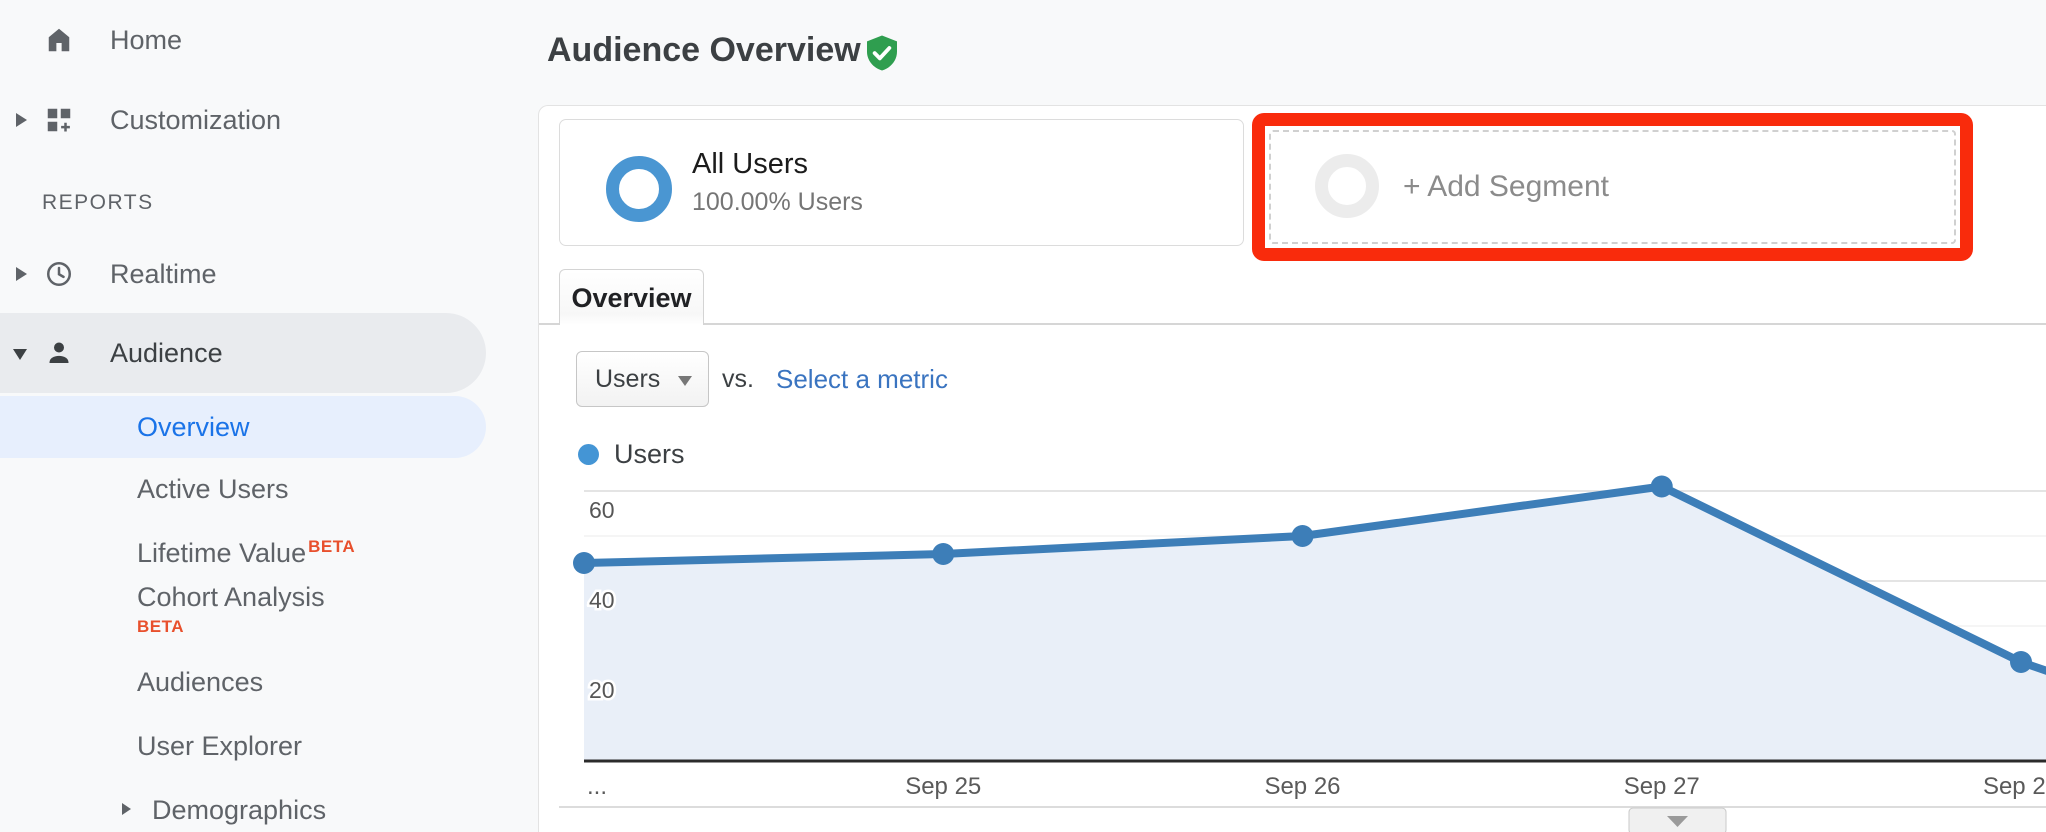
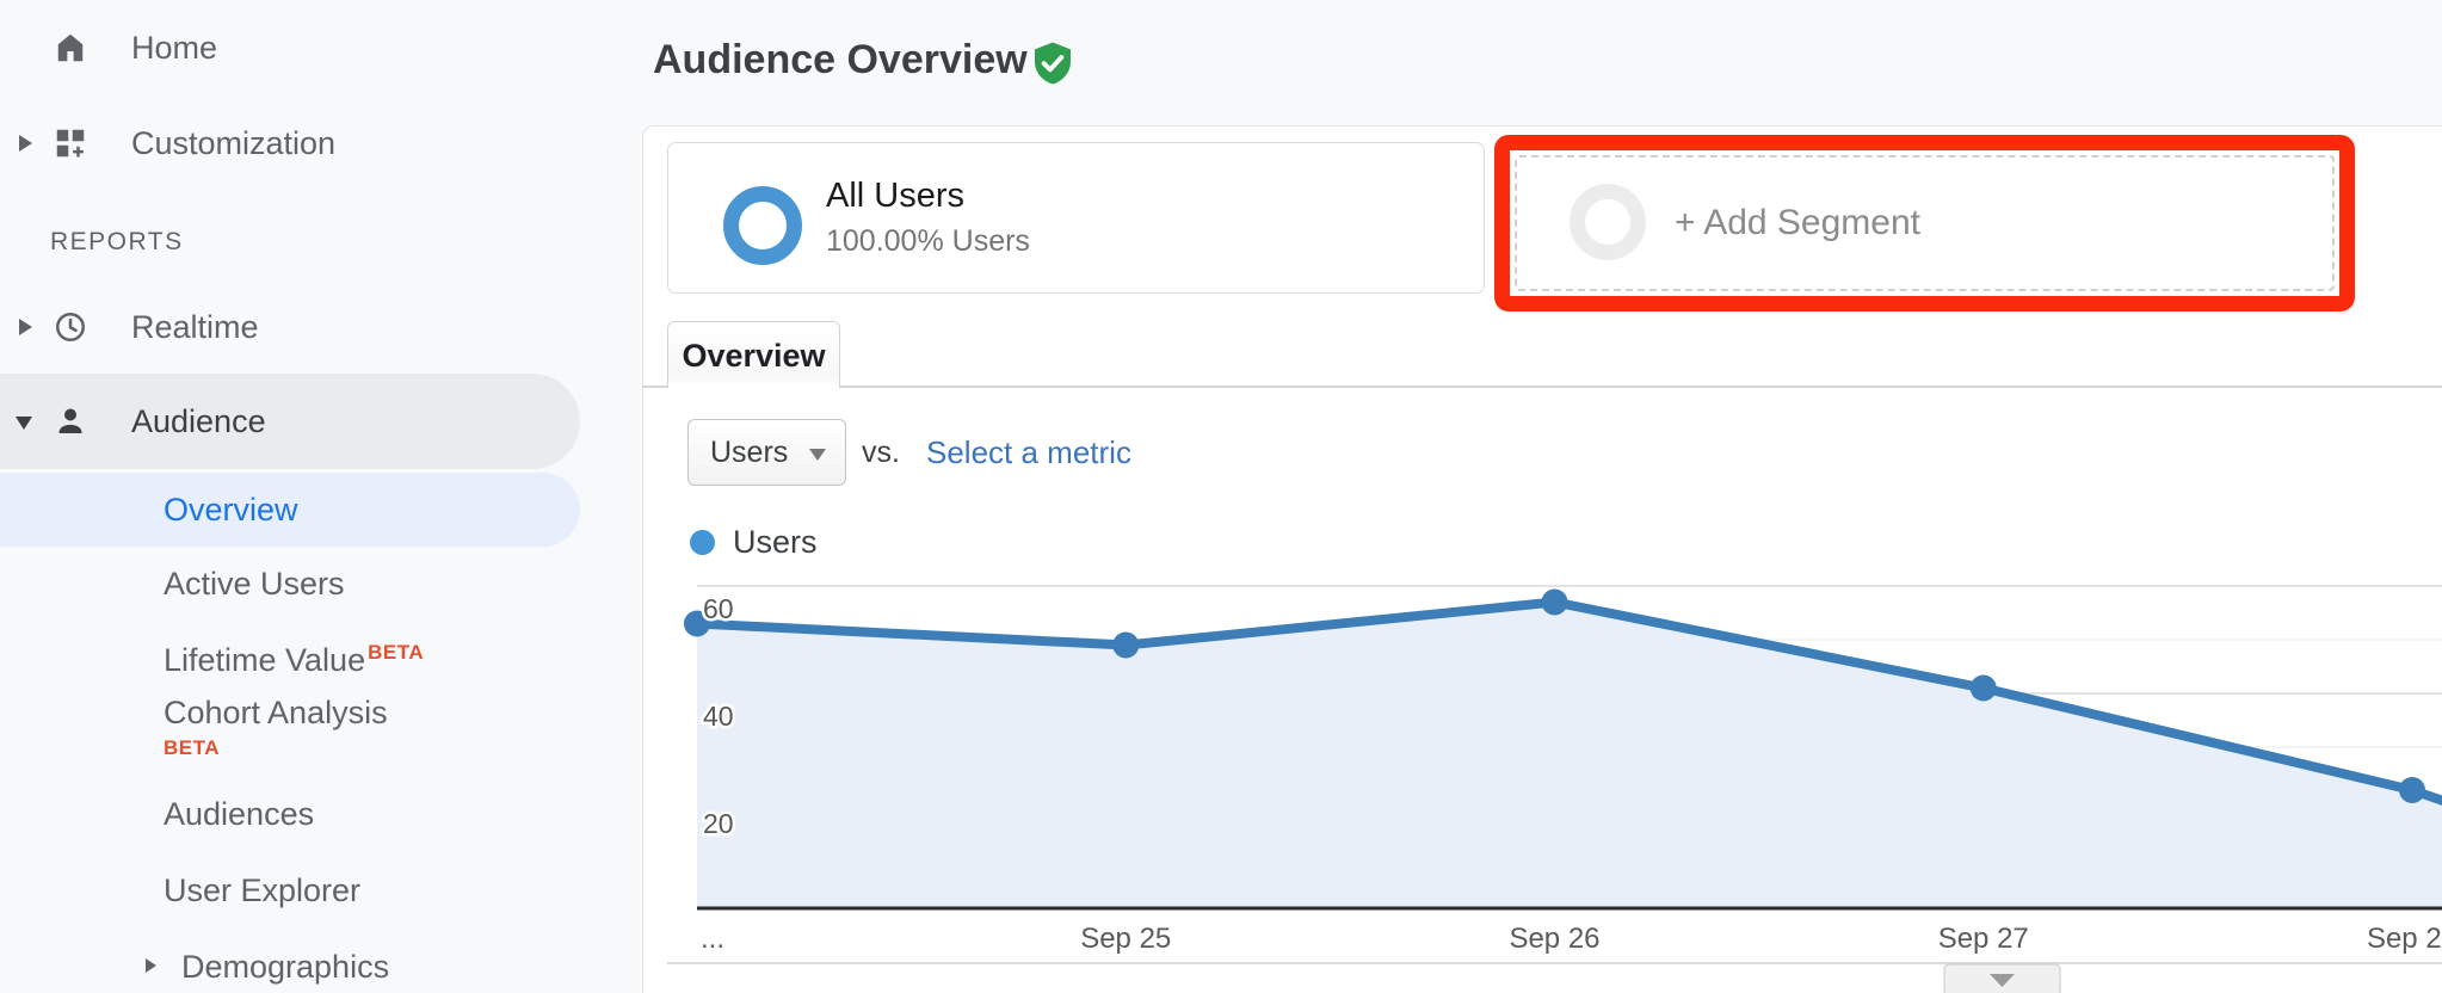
...: 44 -> 53
Sep 25: 46 -> 49
Sep 26: 50 -> 57
Sep 27: 61 -> 41
